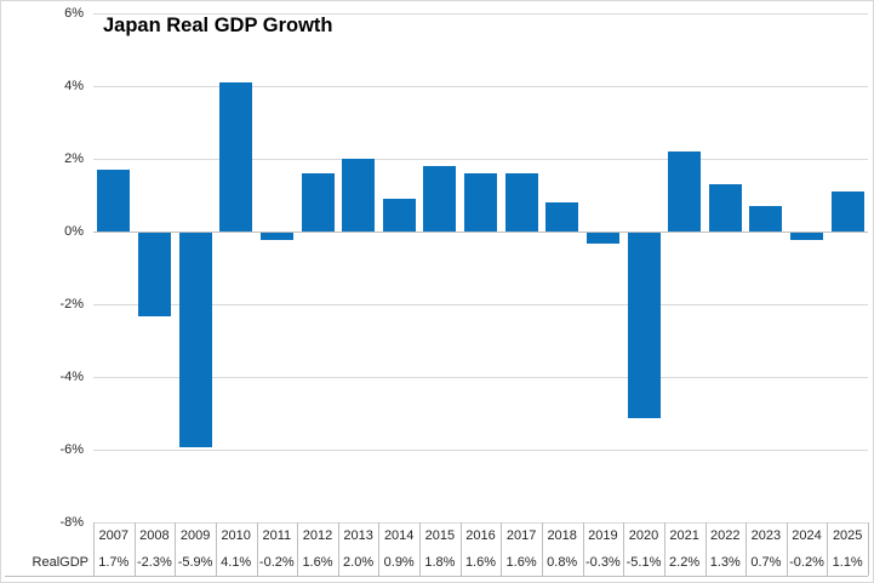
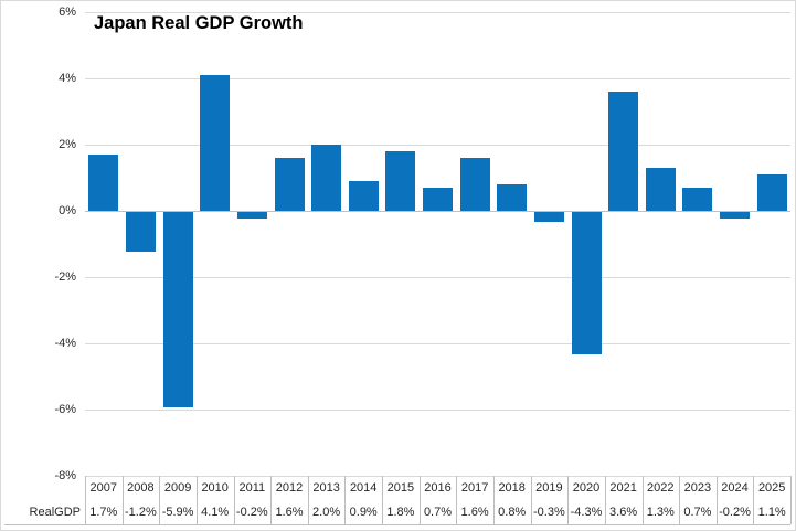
2008: -2.3% -> -1.2%
2016: 1.6% -> 0.7%
2020: -5.1% -> -4.3%
2021: 2.2% -> 3.6%
